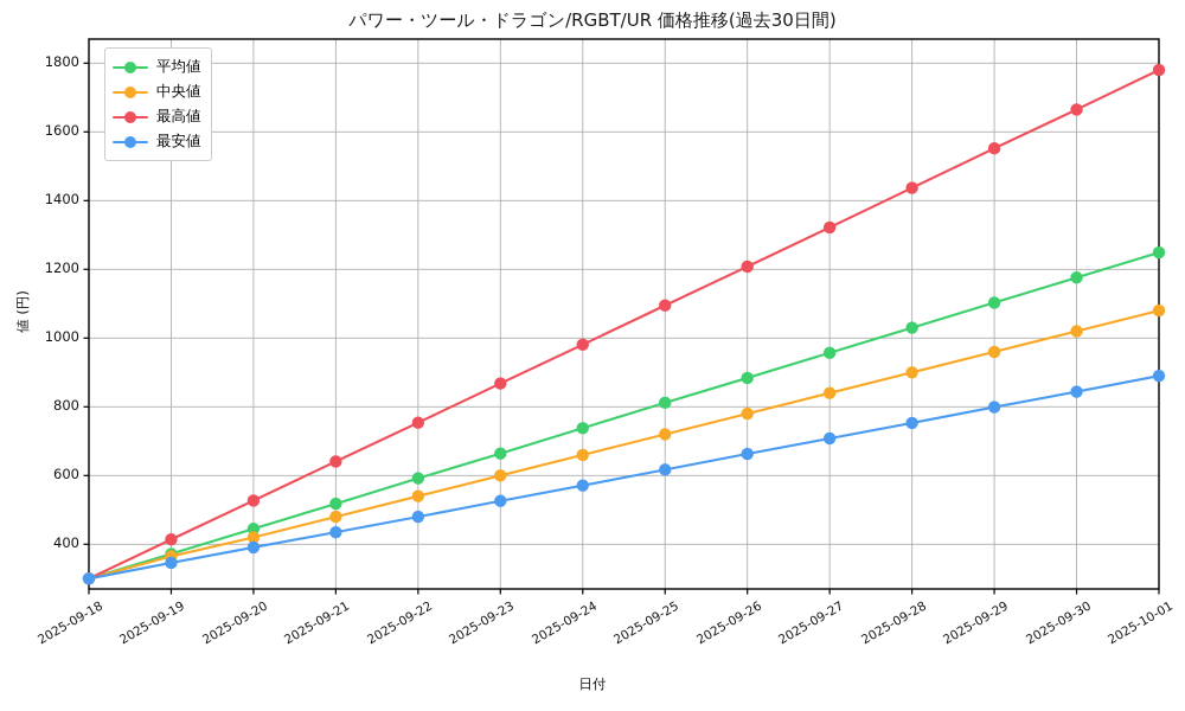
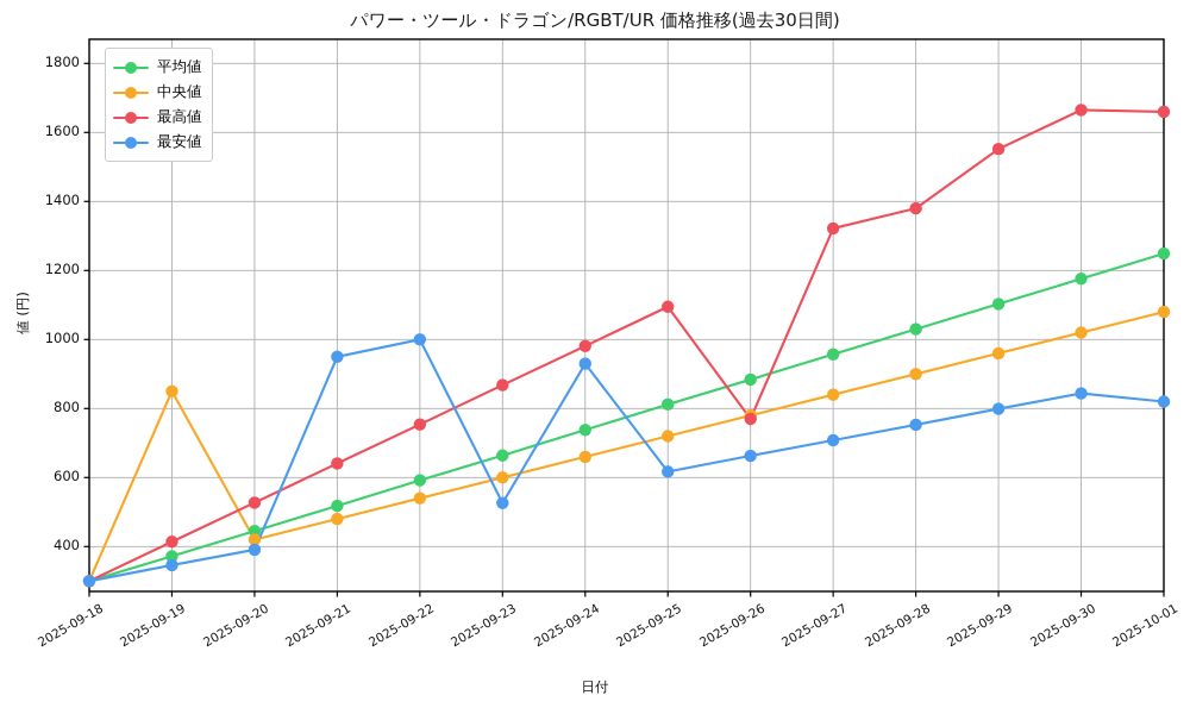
中央値/2025-09-19: 360 -> 850
最安値/2025-09-21: 440 -> 950
最安値/2025-09-22: 480 -> 1000
最安値/2025-09-24: 570 -> 930
最高値/2025-09-26: 1210 -> 770
最高値/2025-09-28: 1440 -> 1380
最高値/2025-10-01: 1780 -> 1660
最安値/2025-10-01: 890 -> 820
